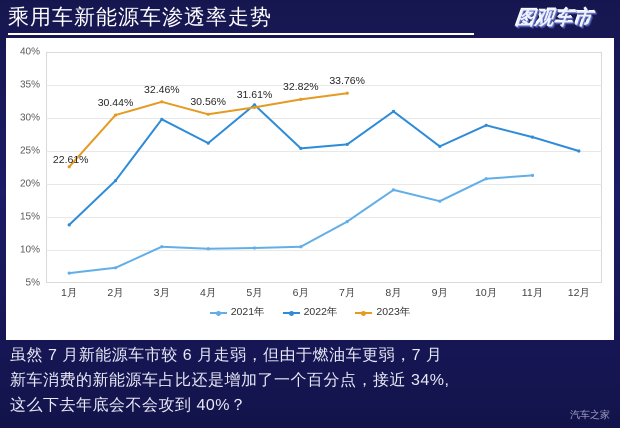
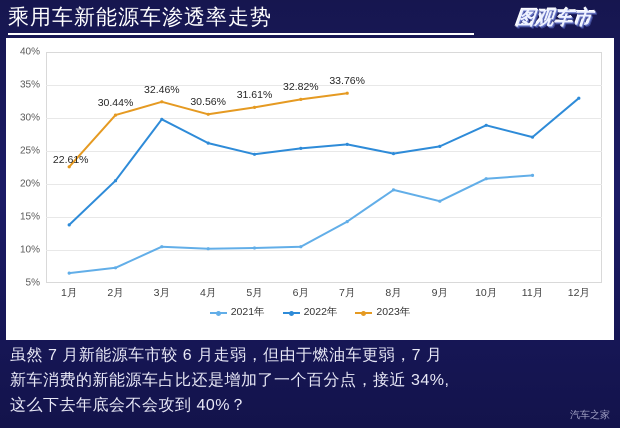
2022年/5月: 32% -> 24%
2022年/8月: 31% -> 25%
2022年/12月: 25% -> 33%
